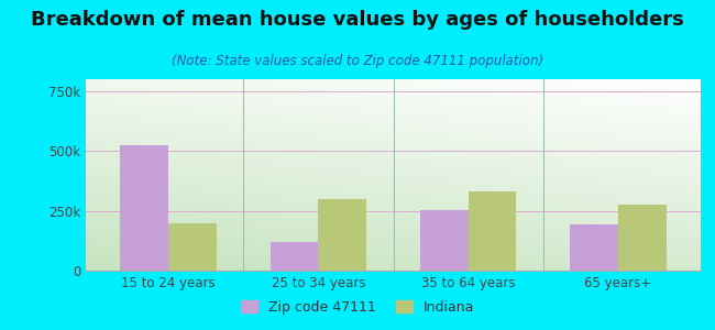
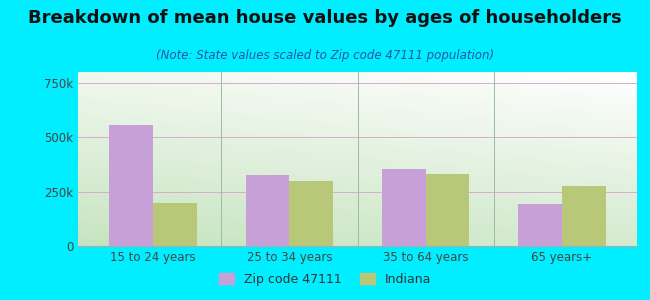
Zip code 47111/15 to 24 years: 525k -> 555k
Zip code 47111/25 to 34 years: 120k -> 325k
Zip code 47111/35 to 64 years: 255k -> 355k
